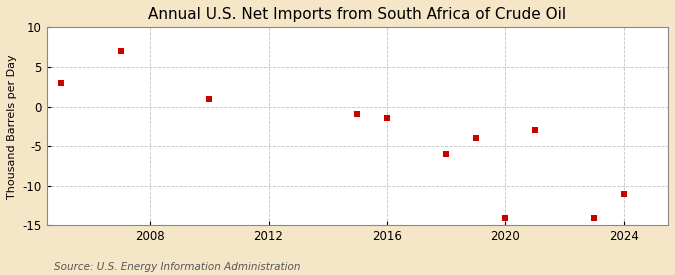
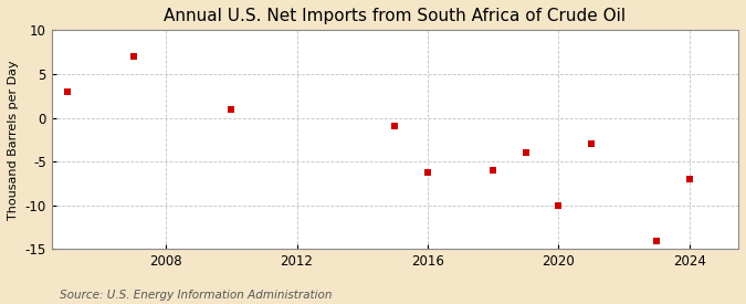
2016: -1.5 -> -6.2
2020: -14.0 -> -10.0
2024: -11.0 -> -7.0
